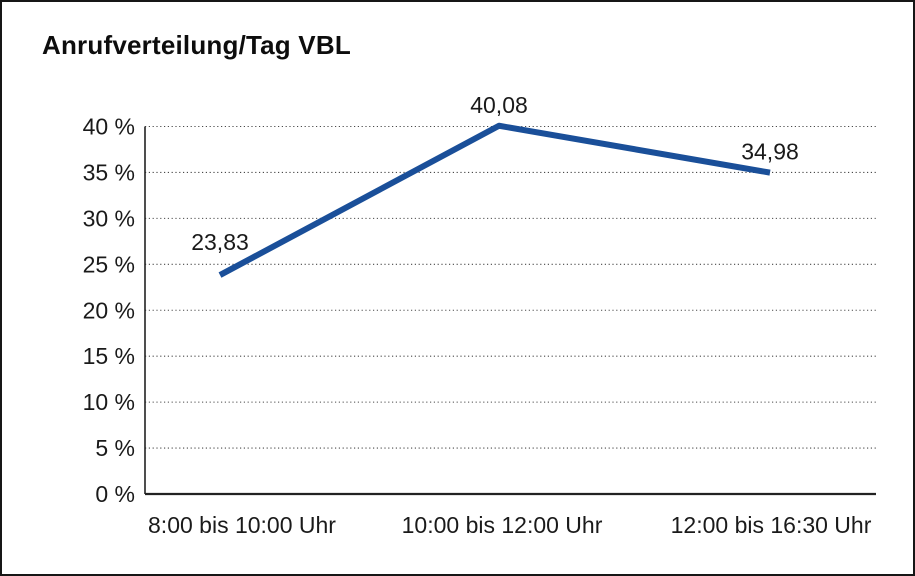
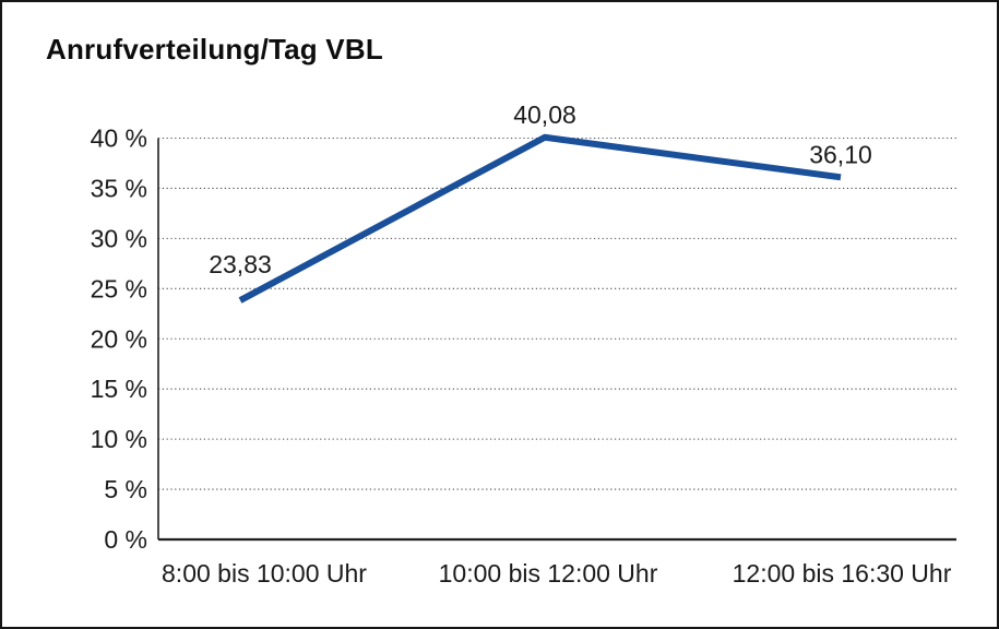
12:00 bis 16:30 Uhr: 34,98 -> 36,10
